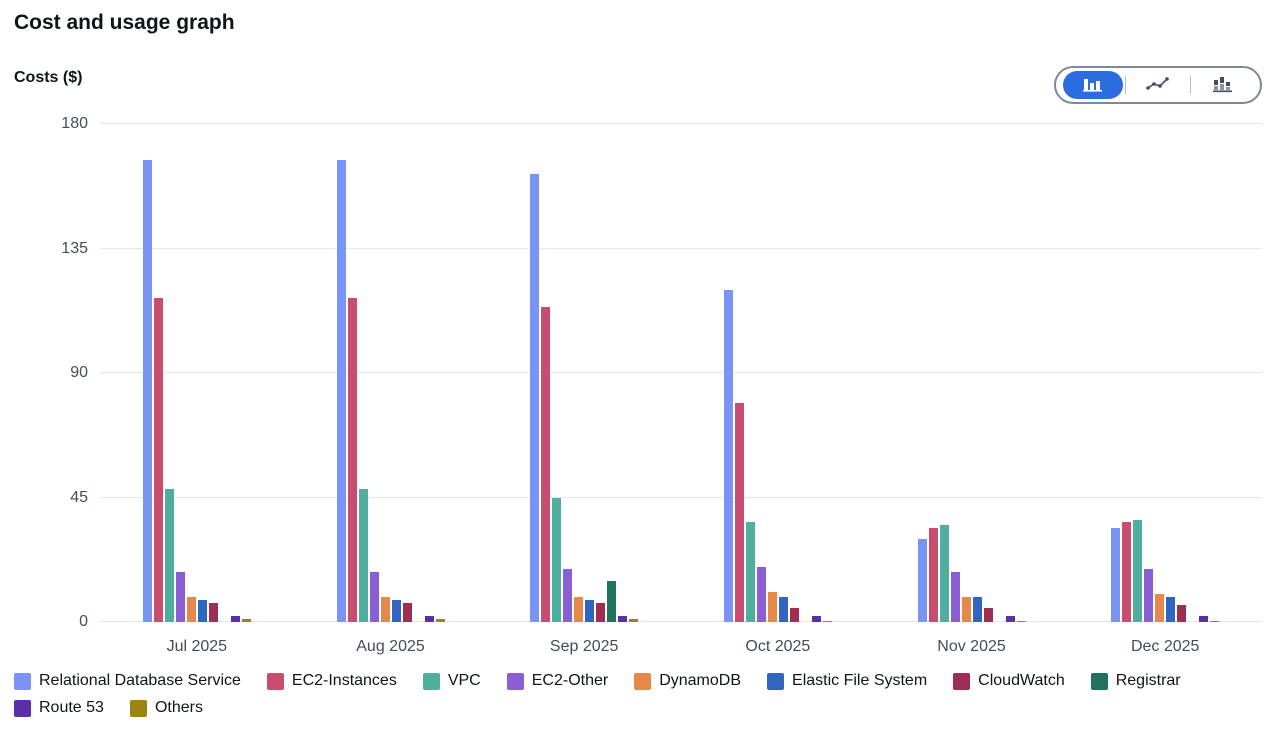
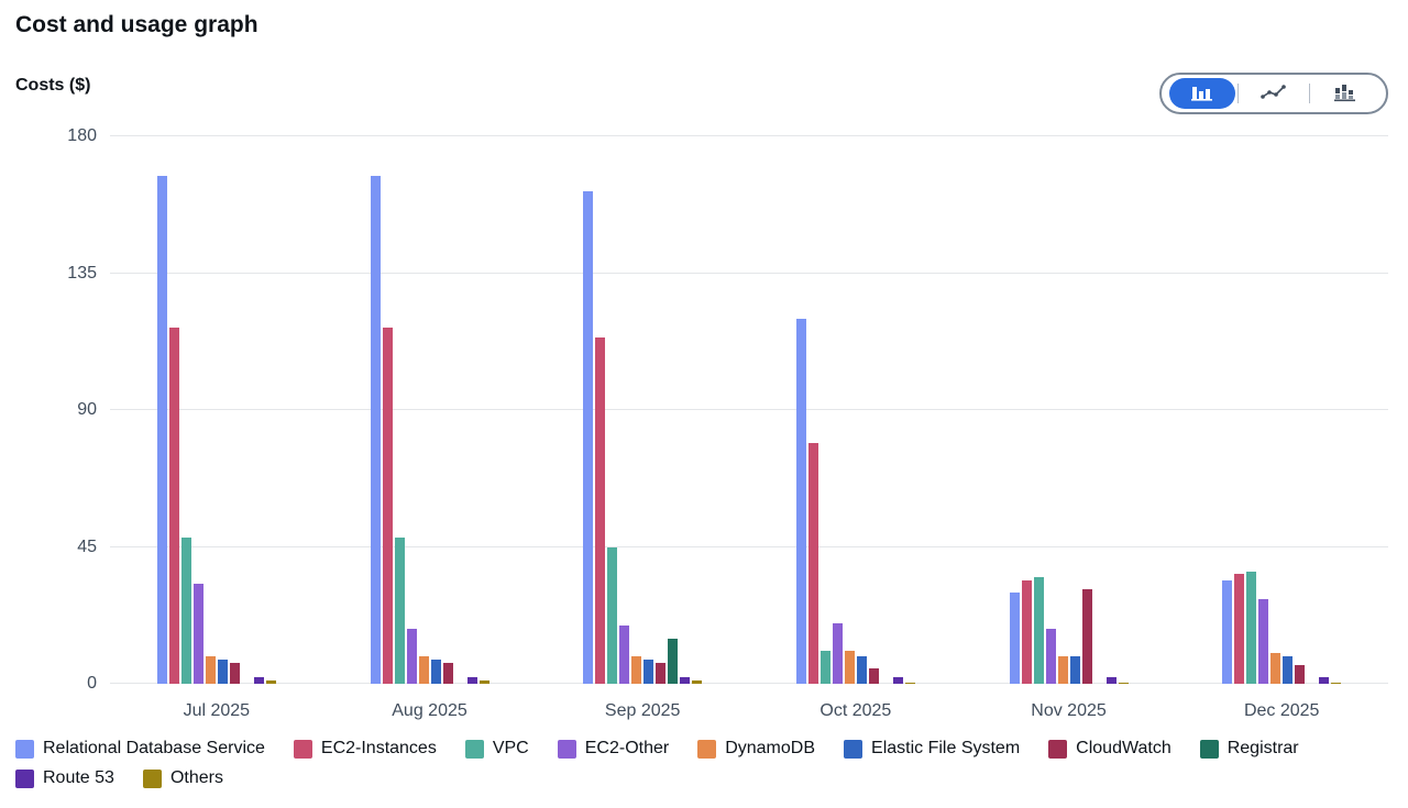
EC2-Other/Jul 2025: 18 -> 33
VPC/Oct 2025: 36 -> 11
CloudWatch/Nov 2025: 5 -> 31
EC2-Other/Dec 2025: 19 -> 28
